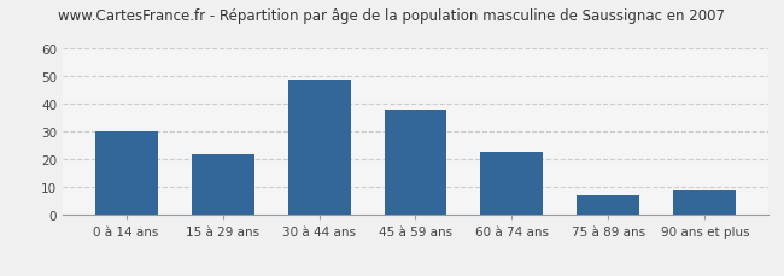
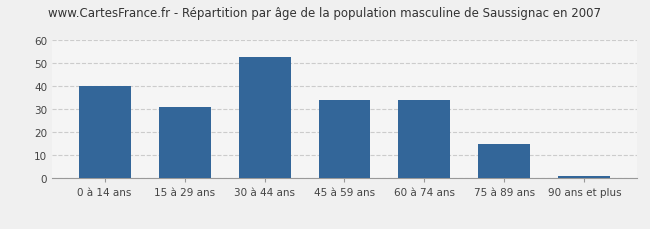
0 à 14 ans: 30 -> 40
15 à 29 ans: 22 -> 31
30 à 44 ans: 49 -> 53
45 à 59 ans: 38 -> 34
60 à 74 ans: 23 -> 34
75 à 89 ans: 7 -> 15
90 ans et plus: 9 -> 1
